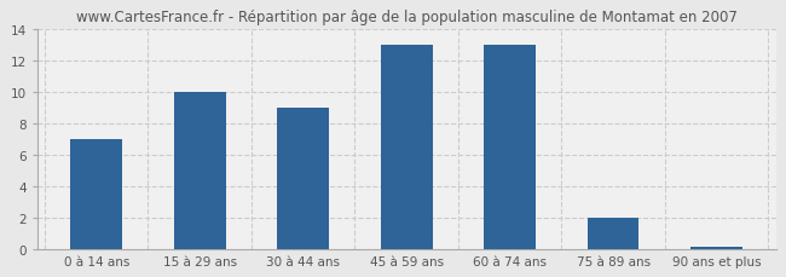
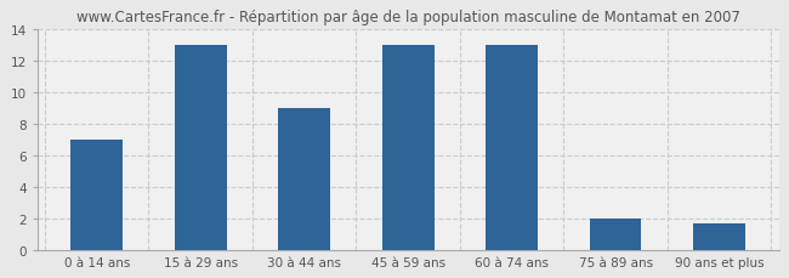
15 à 29 ans: 10.0 -> 13.0
90 ans et plus: 0.1 -> 1.7
